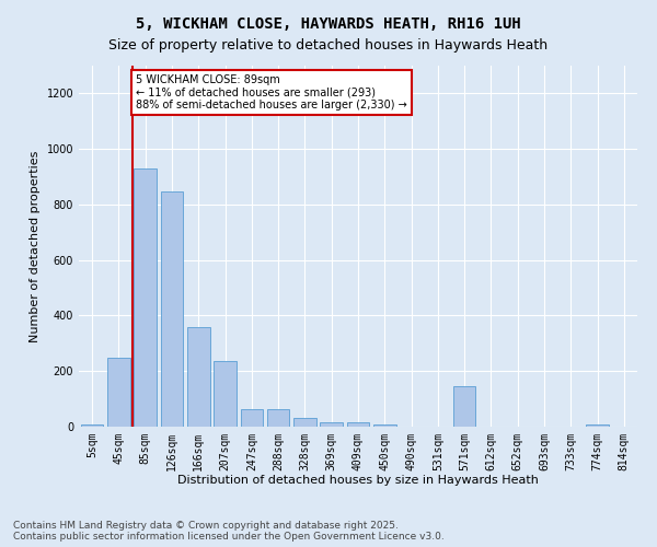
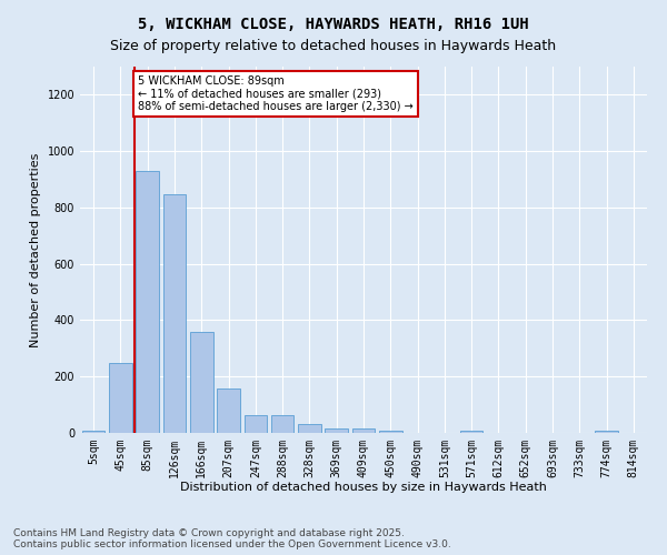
207sqm: 235 -> 158
571sqm: 145 -> 8
